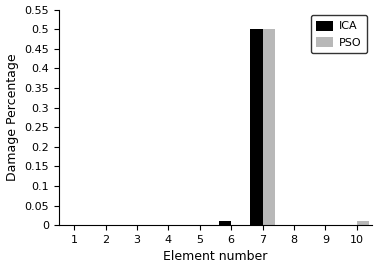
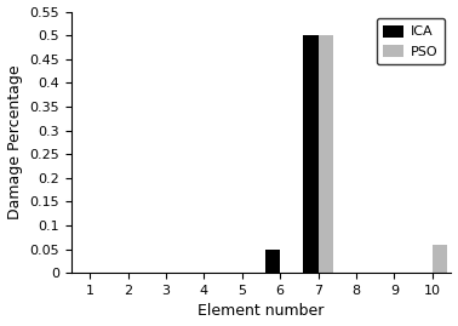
ICA/6: 0.01 -> 0.05
PSO/10: 0.01 -> 0.06
